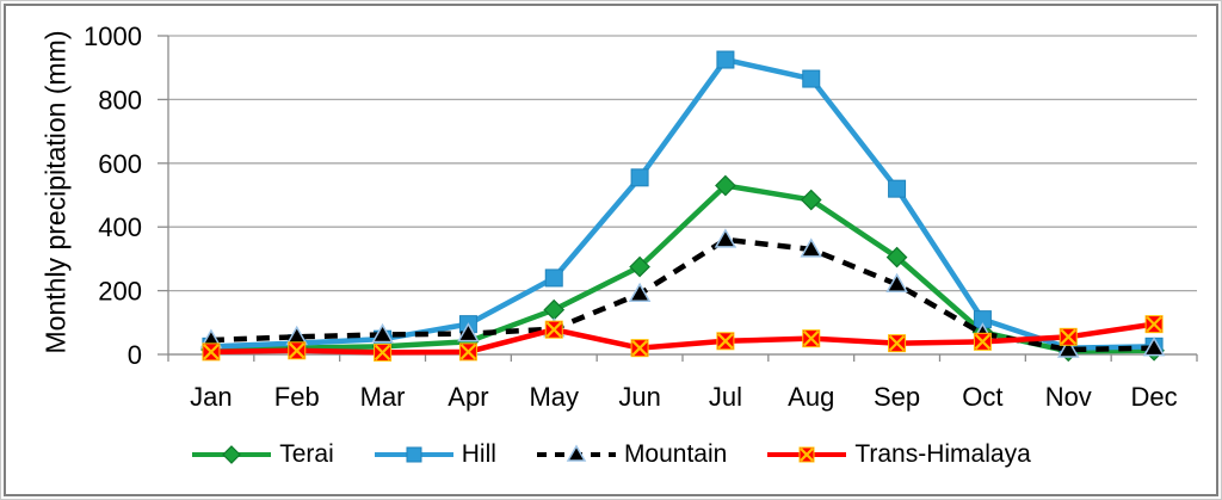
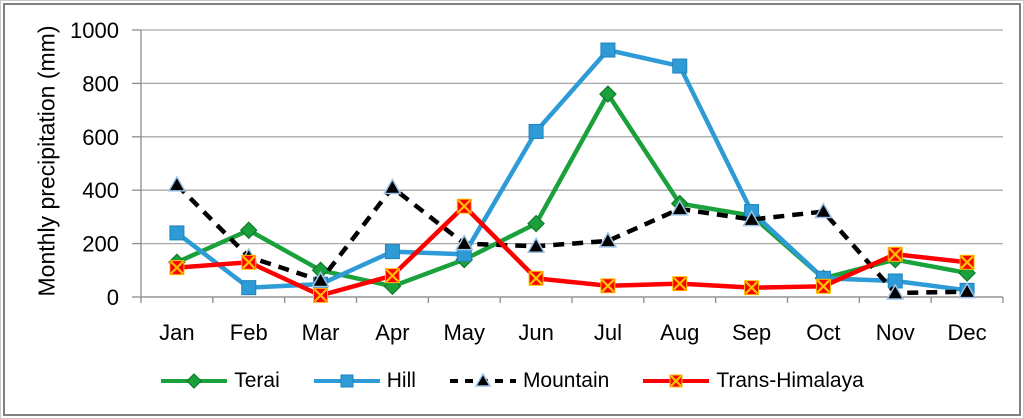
Terai/Jan: 20 -> 130
Hill/Jan: 20 -> 240
Mountain/Jan: 40 -> 420
Trans-Himalaya/Jan: 10 -> 110
Terai/Feb: 20 -> 250
Mountain/Feb: 60 -> 150
Trans-Himalaya/Feb: 10 -> 130
Terai/Mar: 20 -> 100
Hill/Apr: 100 -> 170
Mountain/Apr: 60 -> 410
Trans-Himalaya/Apr: 10 -> 80
Hill/May: 240 -> 160
Mountain/May: 80 -> 200
Trans-Himalaya/May: 80 -> 340
Hill/Jun: 560 -> 620
Trans-Himalaya/Jun: 20 -> 70
Terai/Jul: 530 -> 760
Mountain/Jul: 360 -> 210
Terai/Aug: 480 -> 350
Hill/Sep: 520 -> 320
Mountain/Sep: 220 -> 290
Hill/Oct: 110 -> 70
Mountain/Oct: 60 -> 320
Terai/Nov: 10 -> 140
Hill/Nov: 20 -> 60
Trans-Himalaya/Nov: 60 -> 160
Terai/Dec: 10 -> 90
Trans-Himalaya/Dec: 100 -> 130
